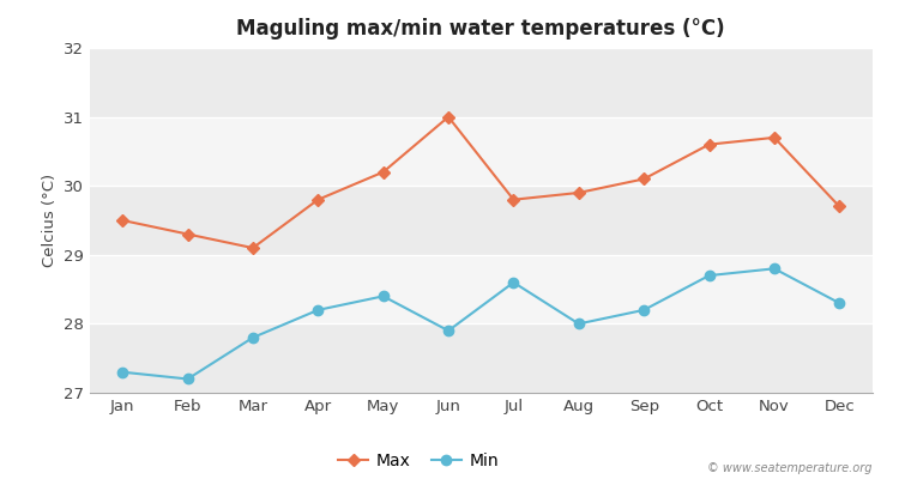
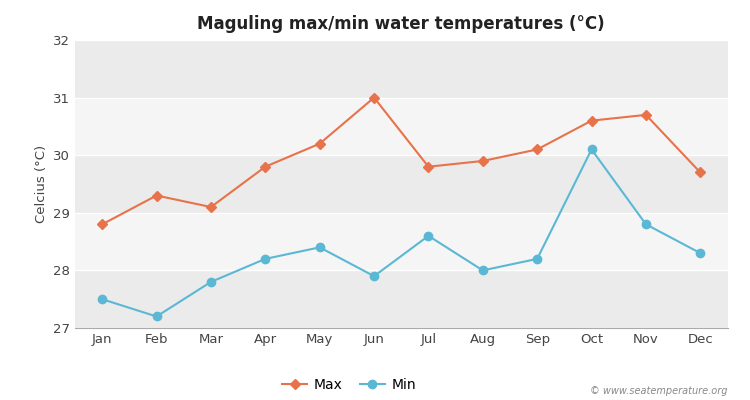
Max/Jan: 29.5 -> 28.8
Min/Jan: 27.3 -> 27.5
Min/Oct: 28.7 -> 30.1
